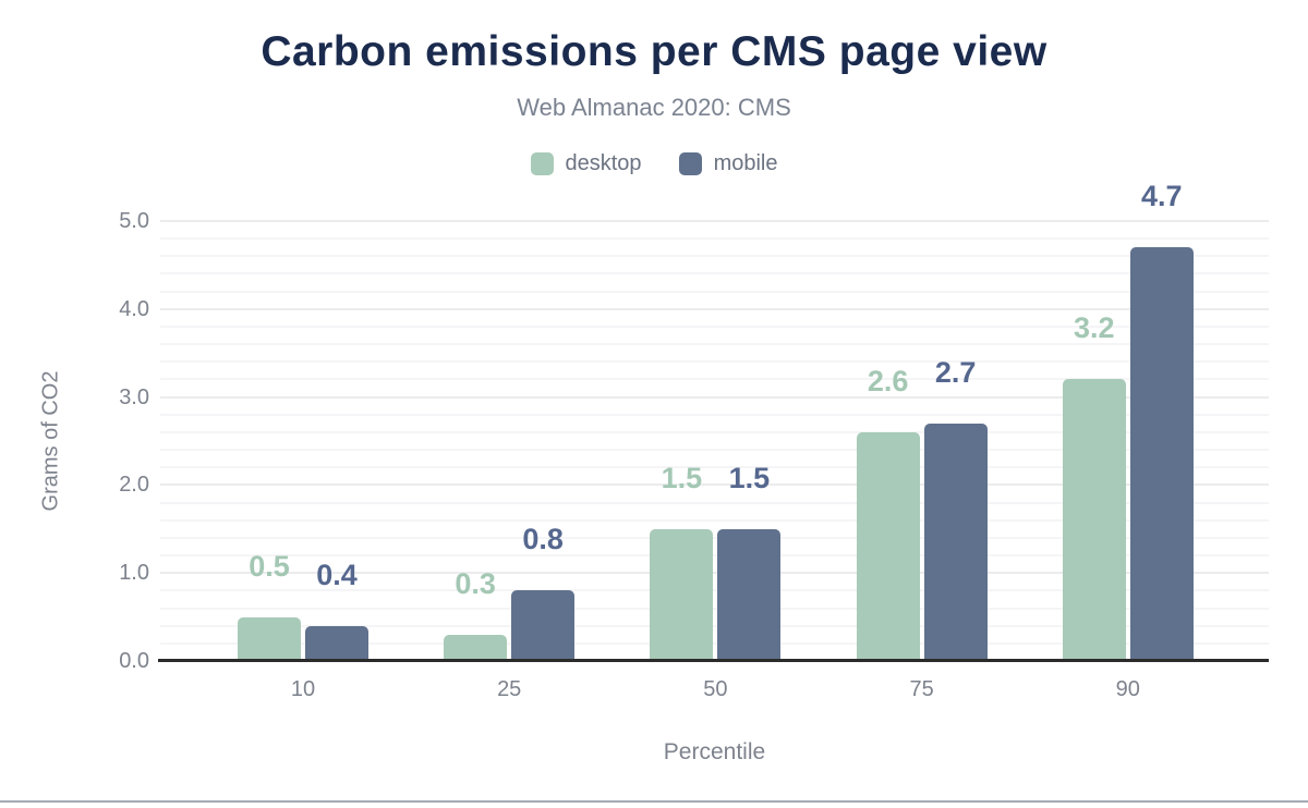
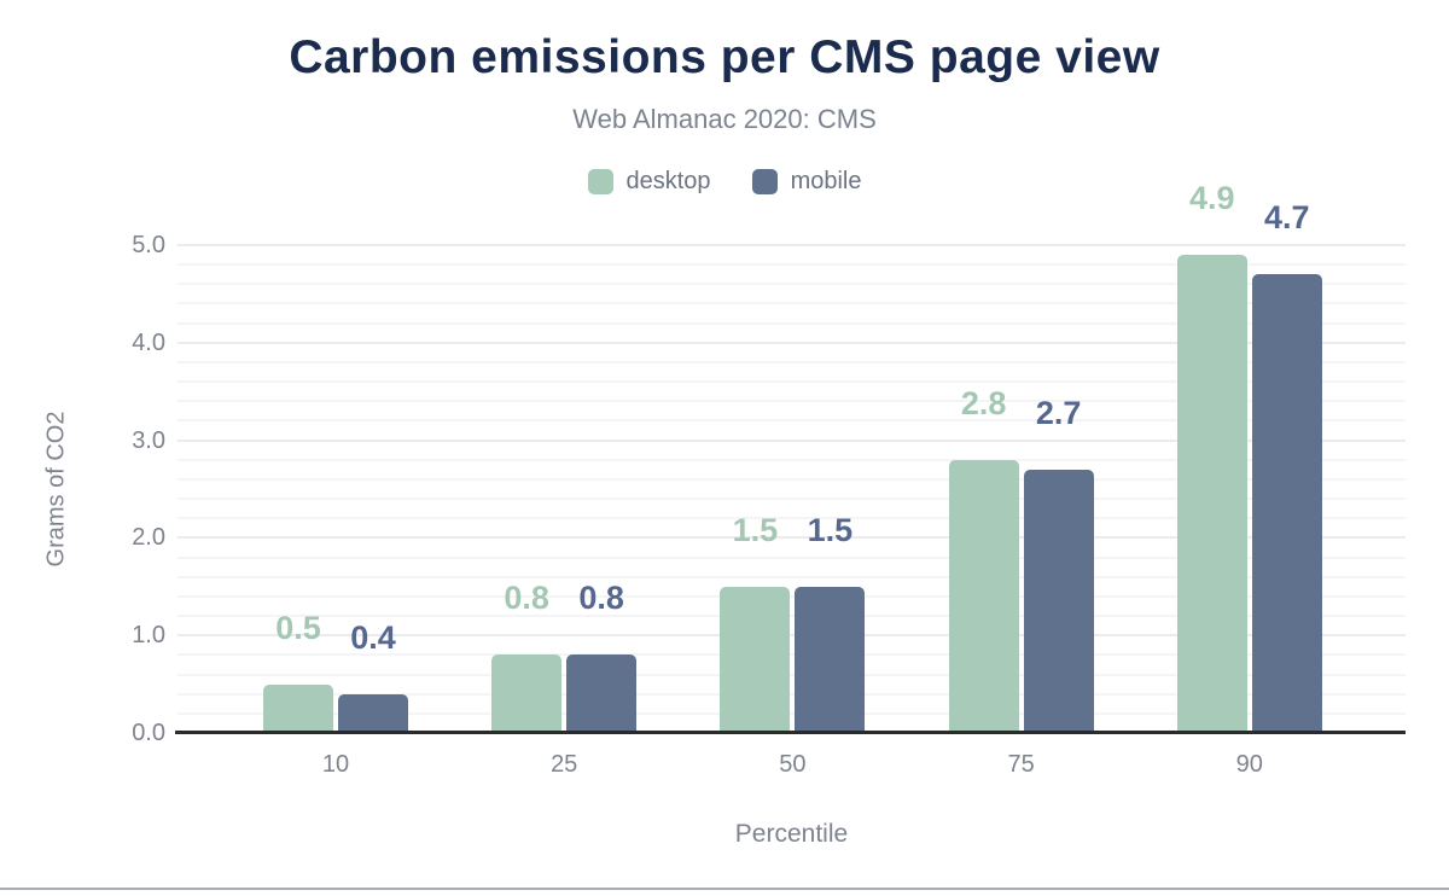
desktop/25: 0.3 -> 0.8
desktop/75: 2.6 -> 2.8
desktop/90: 3.2 -> 4.9
